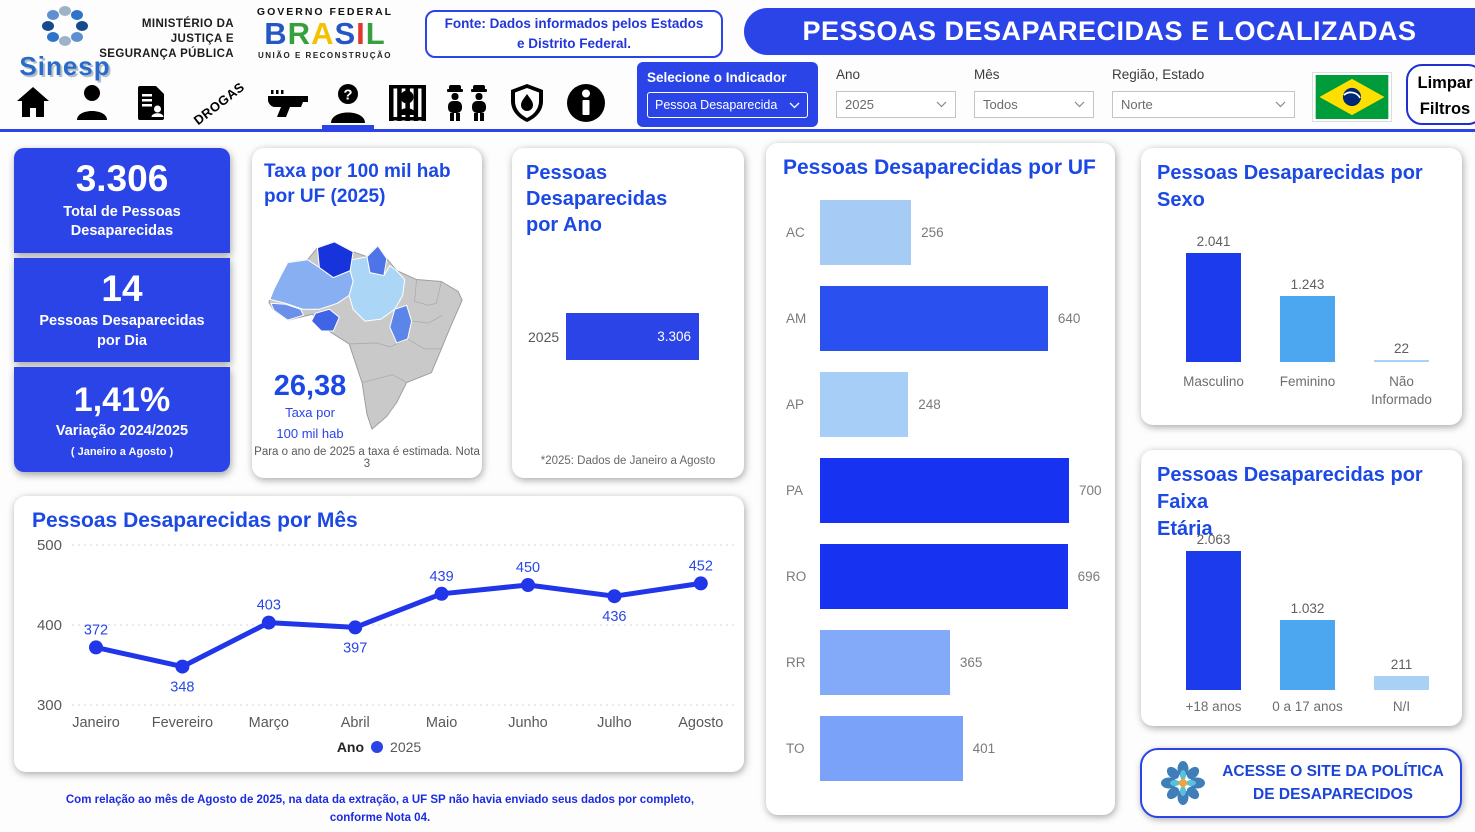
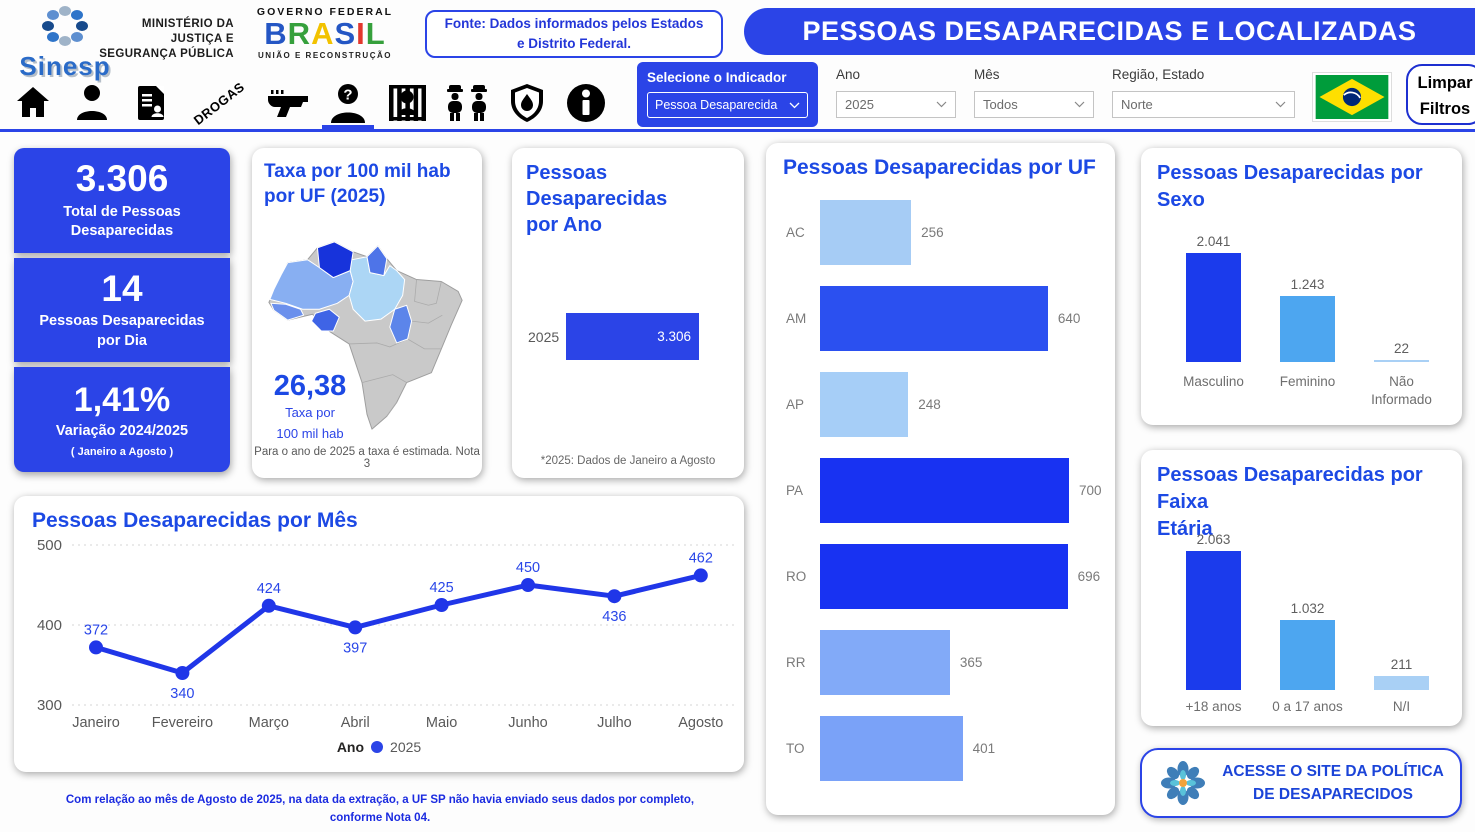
Pessoas Desaparecidas por Mês/Fevereiro: 348 -> 340
Pessoas Desaparecidas por Mês/Março: 403 -> 424
Pessoas Desaparecidas por Mês/Maio: 439 -> 425
Pessoas Desaparecidas por Mês/Agosto: 452 -> 462
